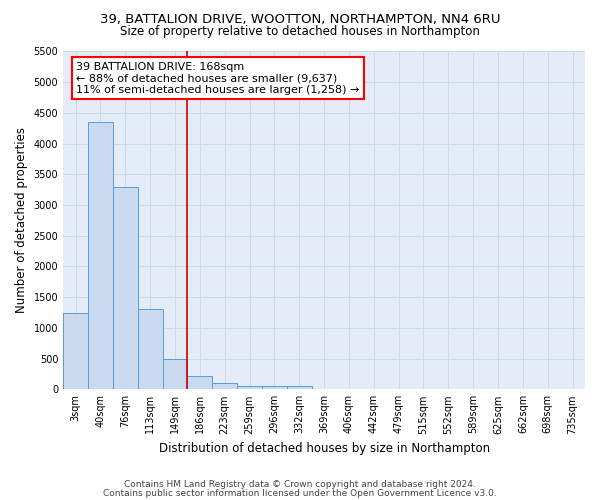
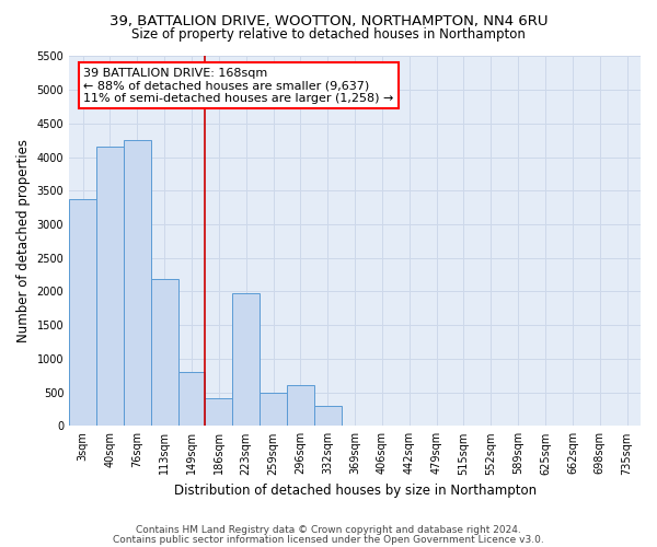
3sqm: 1250 -> 3380
40sqm: 4350 -> 4160
76sqm: 3300 -> 4260
113sqm: 1300 -> 2180
149sqm: 500 -> 800
186sqm: 220 -> 420
223sqm: 100 -> 1980
259sqm: 60 -> 500
296sqm: 60 -> 600
332sqm: 60 -> 300
